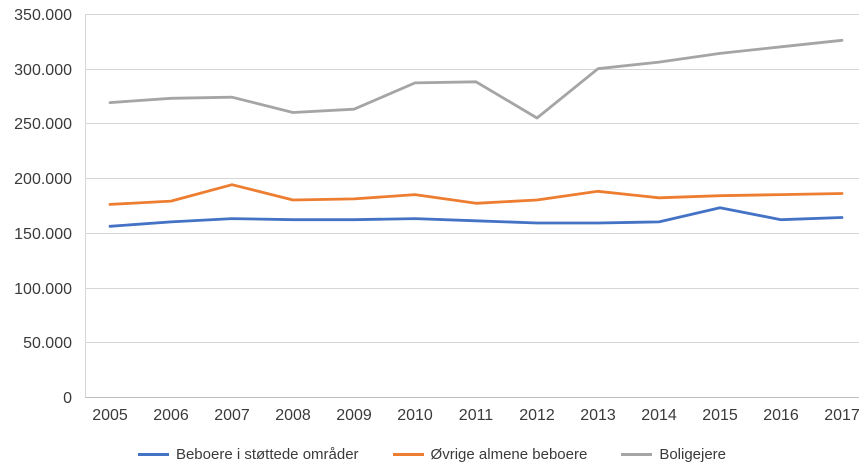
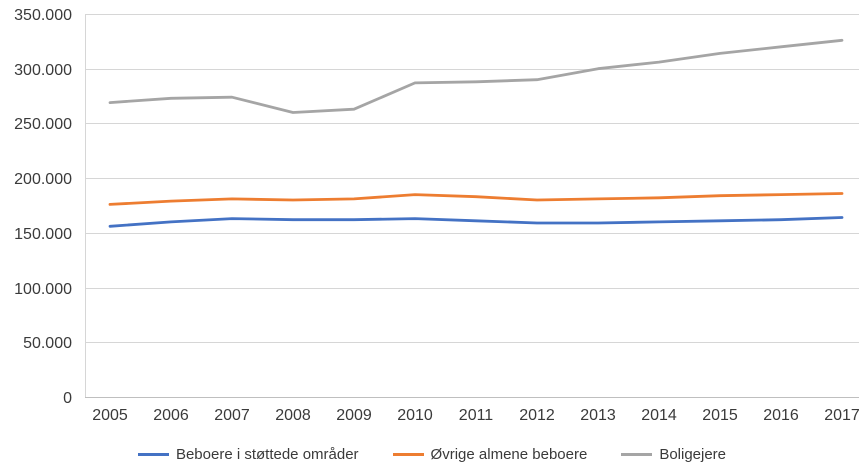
Øvrige almene beboere/2007: 194000 -> 181000
Øvrige almene beboere/2011: 177000 -> 183000
Boligejere/2012: 255000 -> 290000
Øvrige almene beboere/2013: 188000 -> 181000
Beboere i støttede områder/2015: 173000 -> 161000
